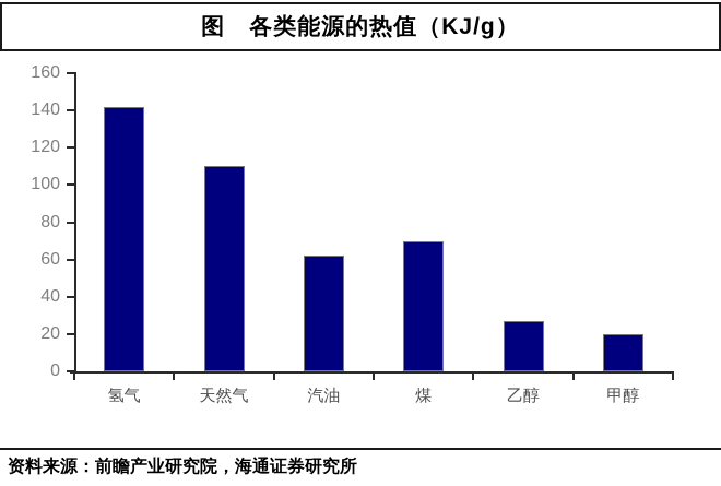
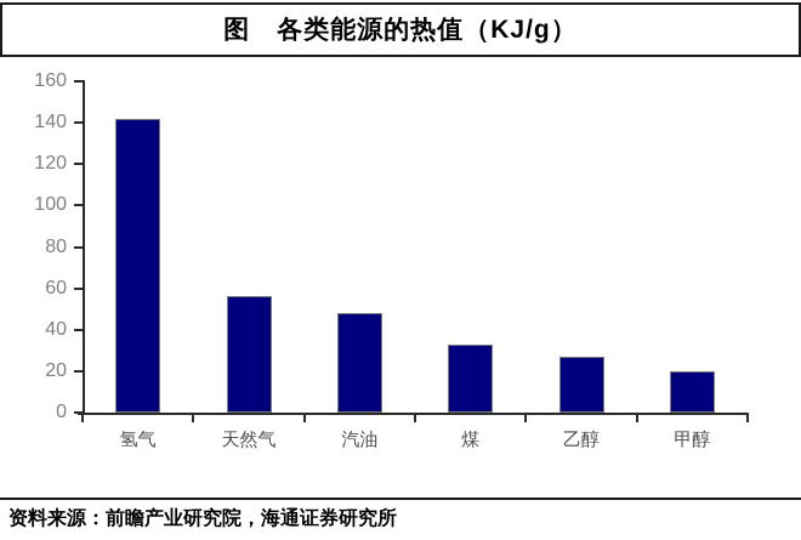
天然气: 110 -> 56
汽油: 62 -> 48
煤: 70 -> 33
